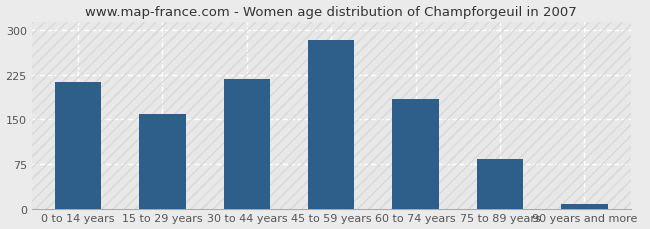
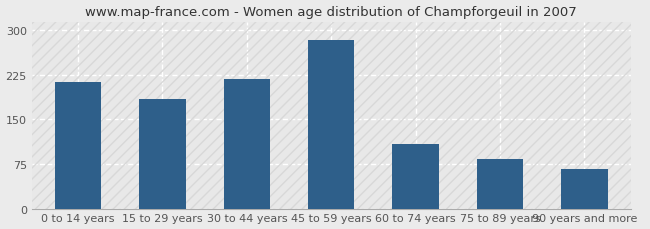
15 to 29 years: 160 -> 184
60 to 74 years: 185 -> 108
90 years and more: 8 -> 66
